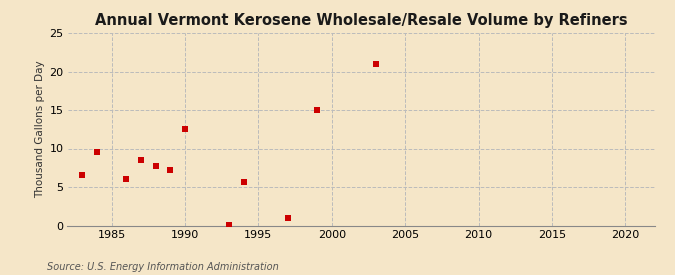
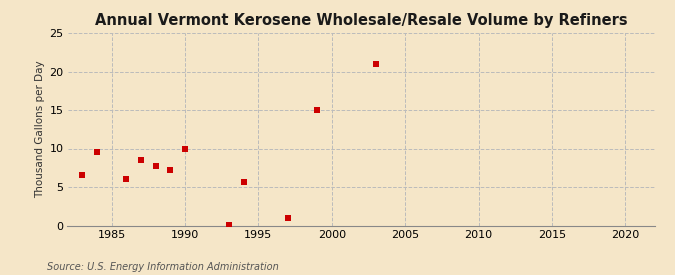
1990: 12.5 -> 10.0
